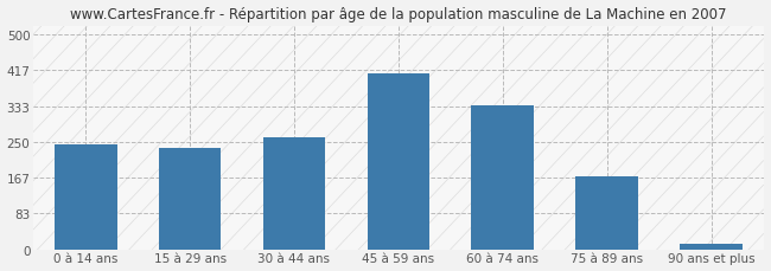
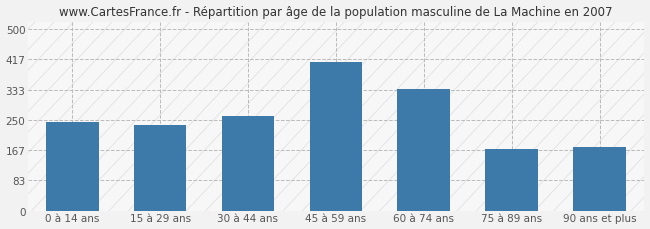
90 ans et plus: 12 -> 175
